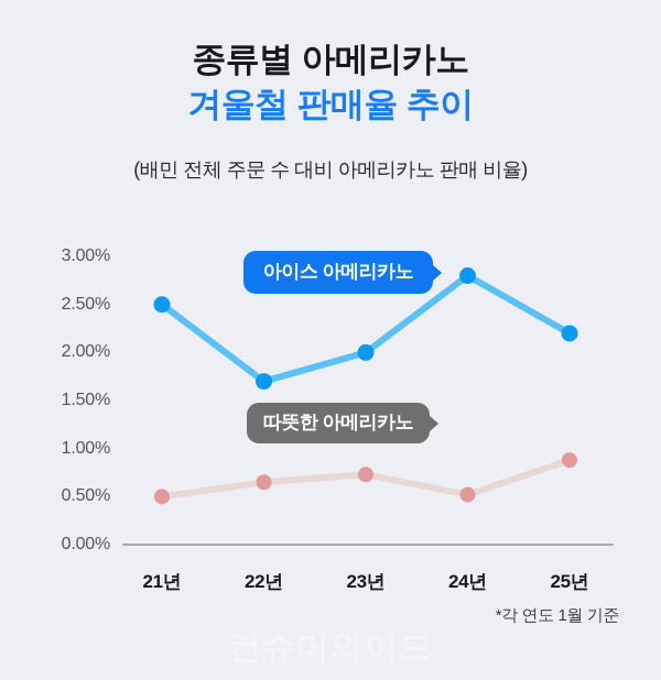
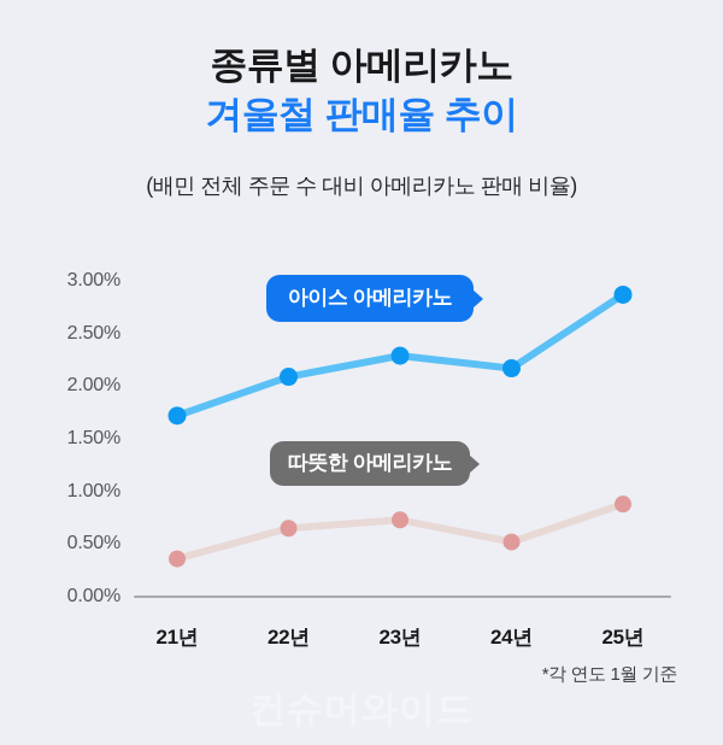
아이스 아메리카노/21년: 2.5% -> 1.7%
따뜻한 아메리카노/21년: 0.5% -> 0.4%
아이스 아메리카노/22년: 1.7% -> 2.1%
아이스 아메리카노/23년: 2.0% -> 2.3%
아이스 아메리카노/24년: 2.8% -> 2.2%
아이스 아메리카노/25년: 2.2% -> 2.9%
